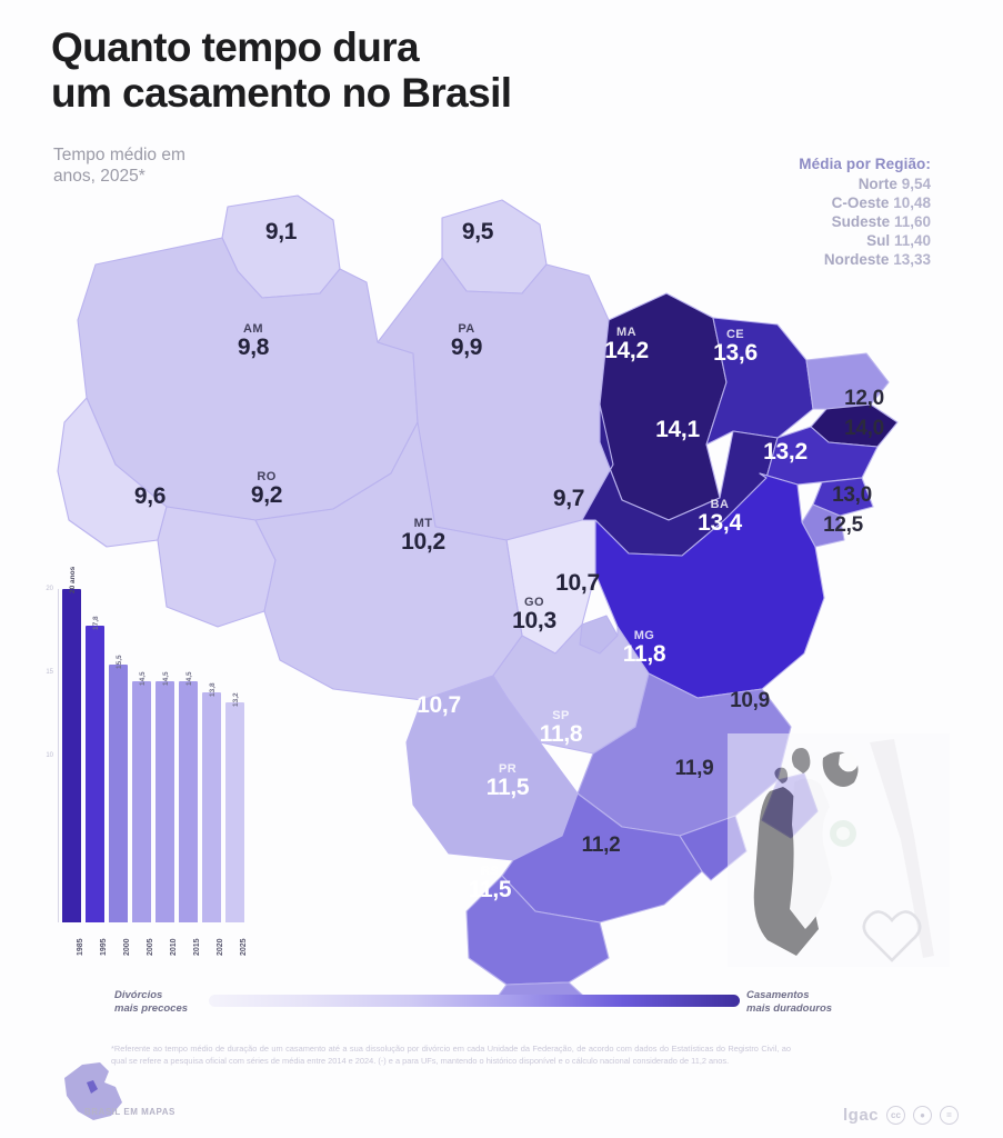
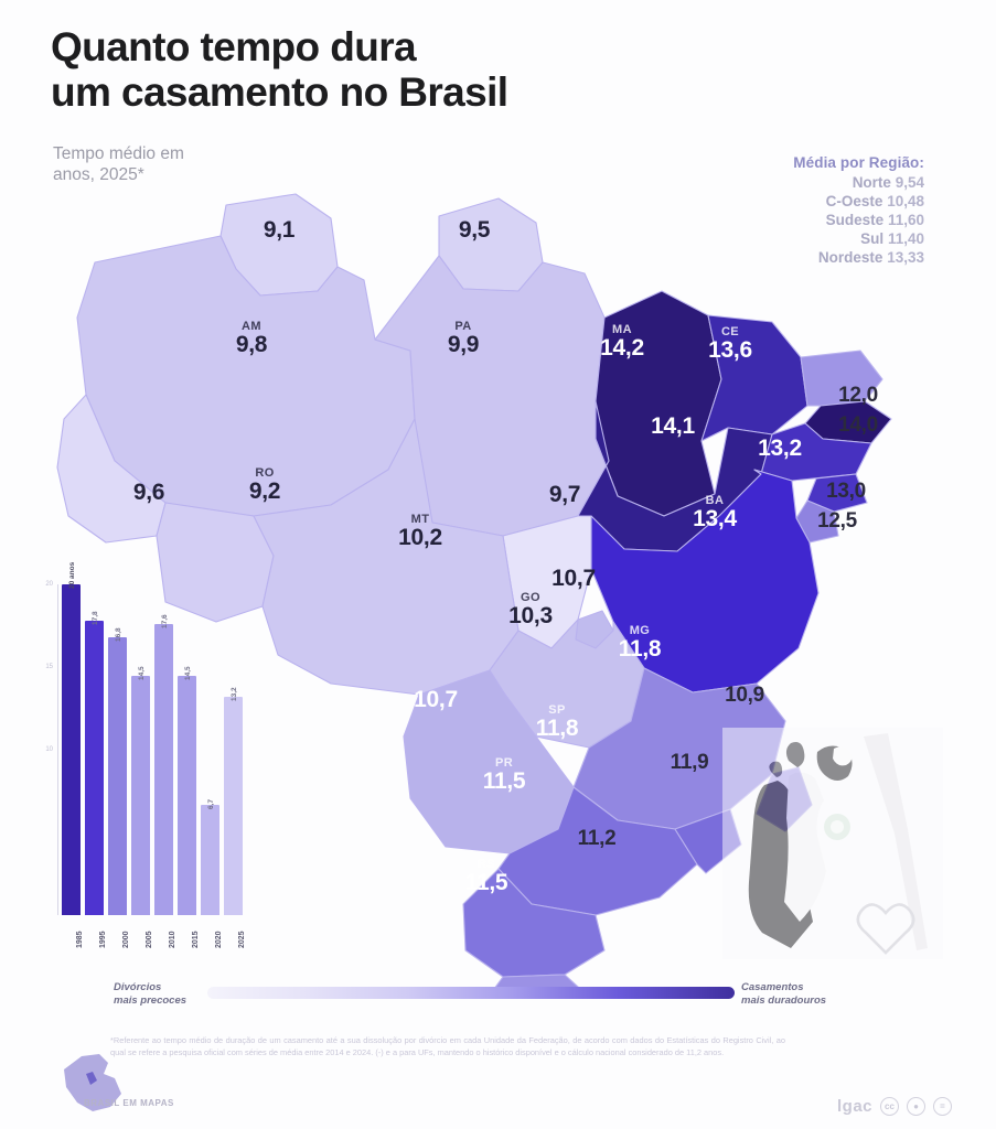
2000: 15,5 -> 16,8
2010: 14,5 -> 17,6
2020: 13,8 -> 6,7
